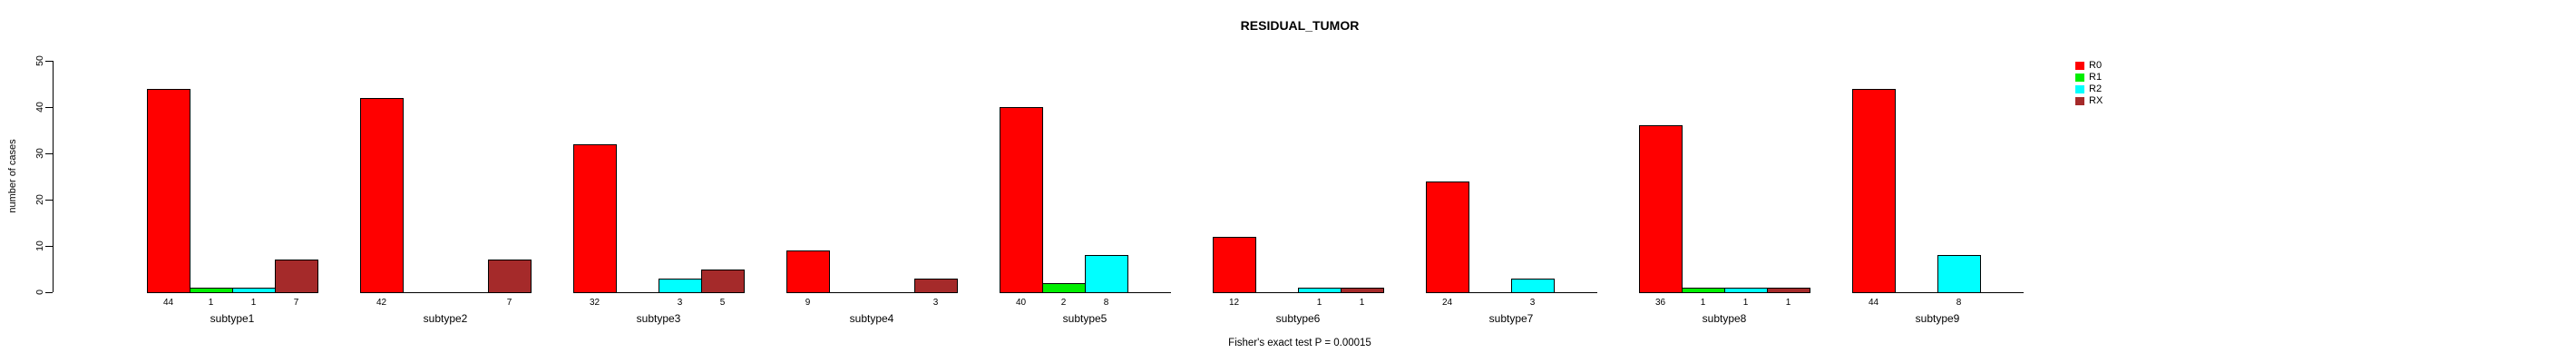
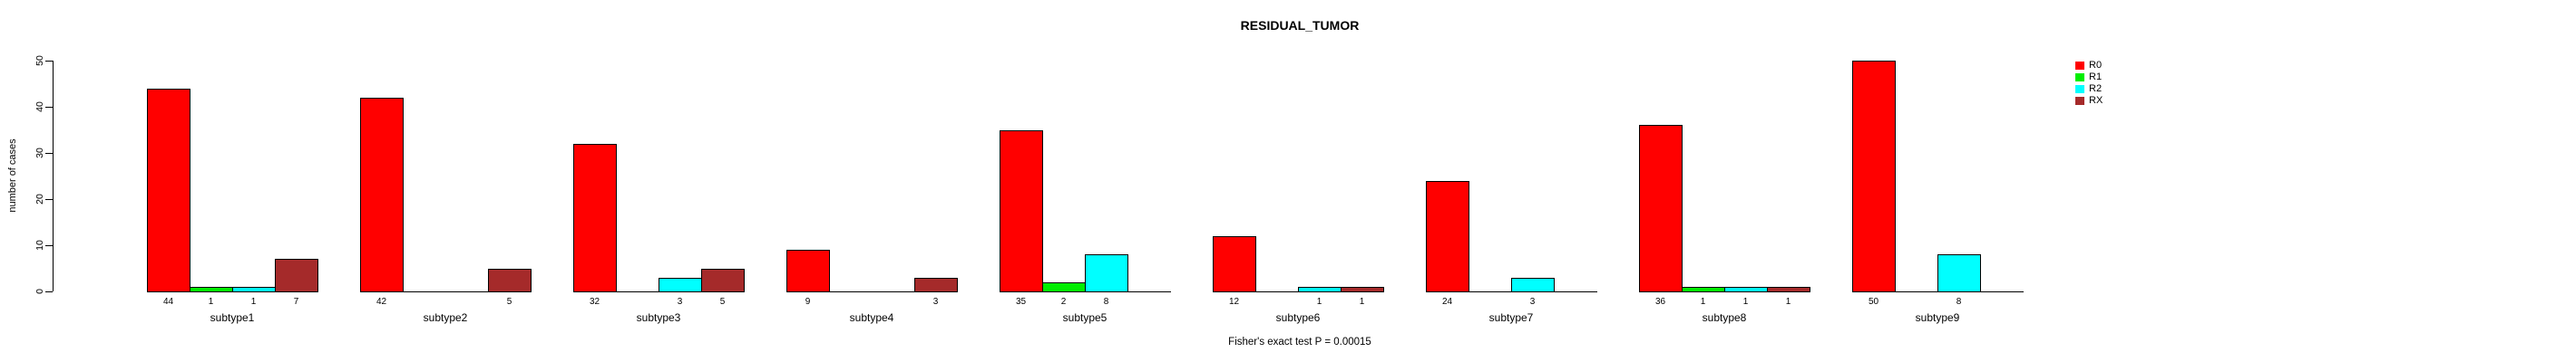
RX/subtype2: 7 -> 5
R0/subtype5: 40 -> 35
R0/subtype9: 44 -> 50
